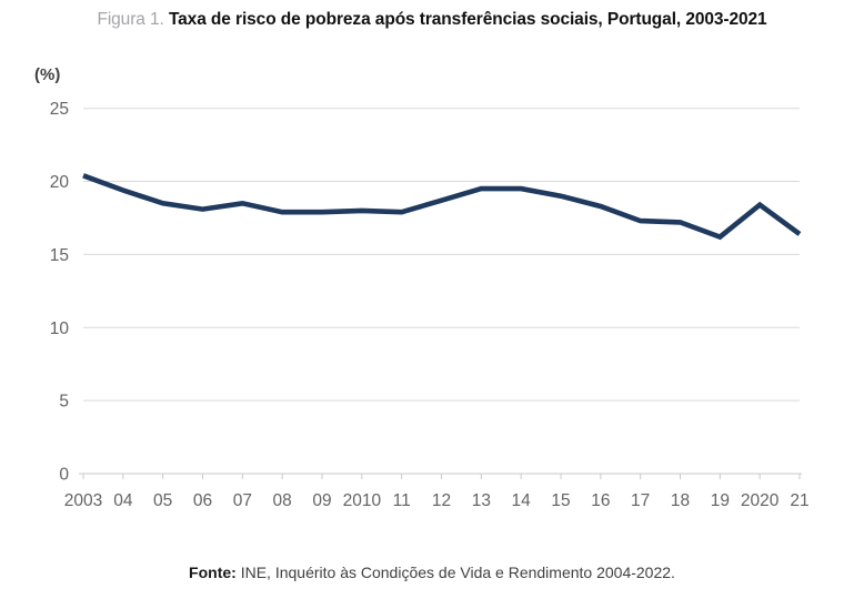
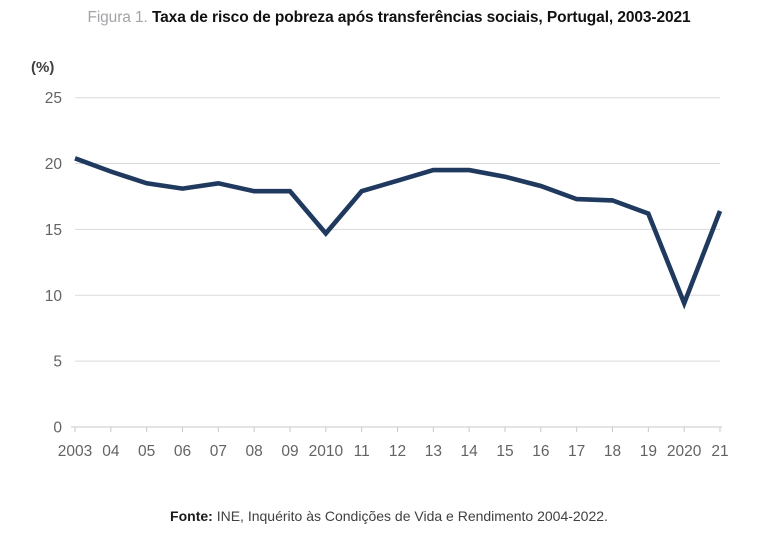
2010: 18.0 -> 14.7
2020: 18.4 -> 9.4
